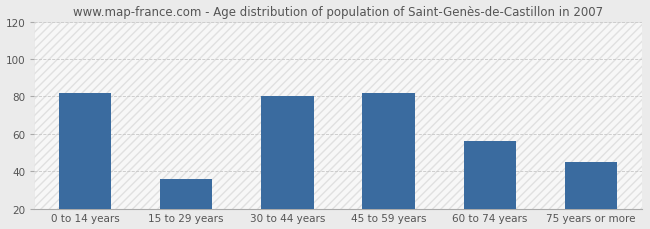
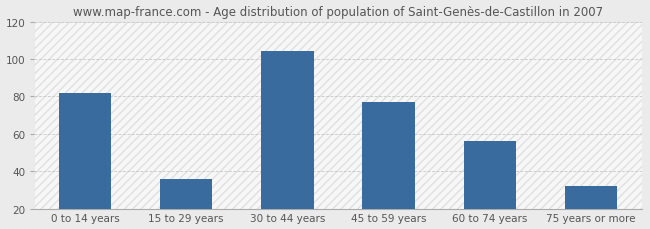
30 to 44 years: 80 -> 104
45 to 59 years: 82 -> 77
75 years or more: 45 -> 32
